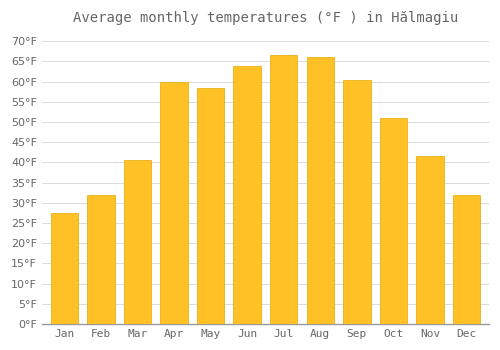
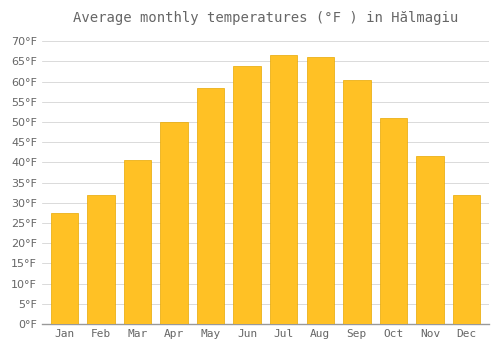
Apr: 60.0°F -> 50.0°F
